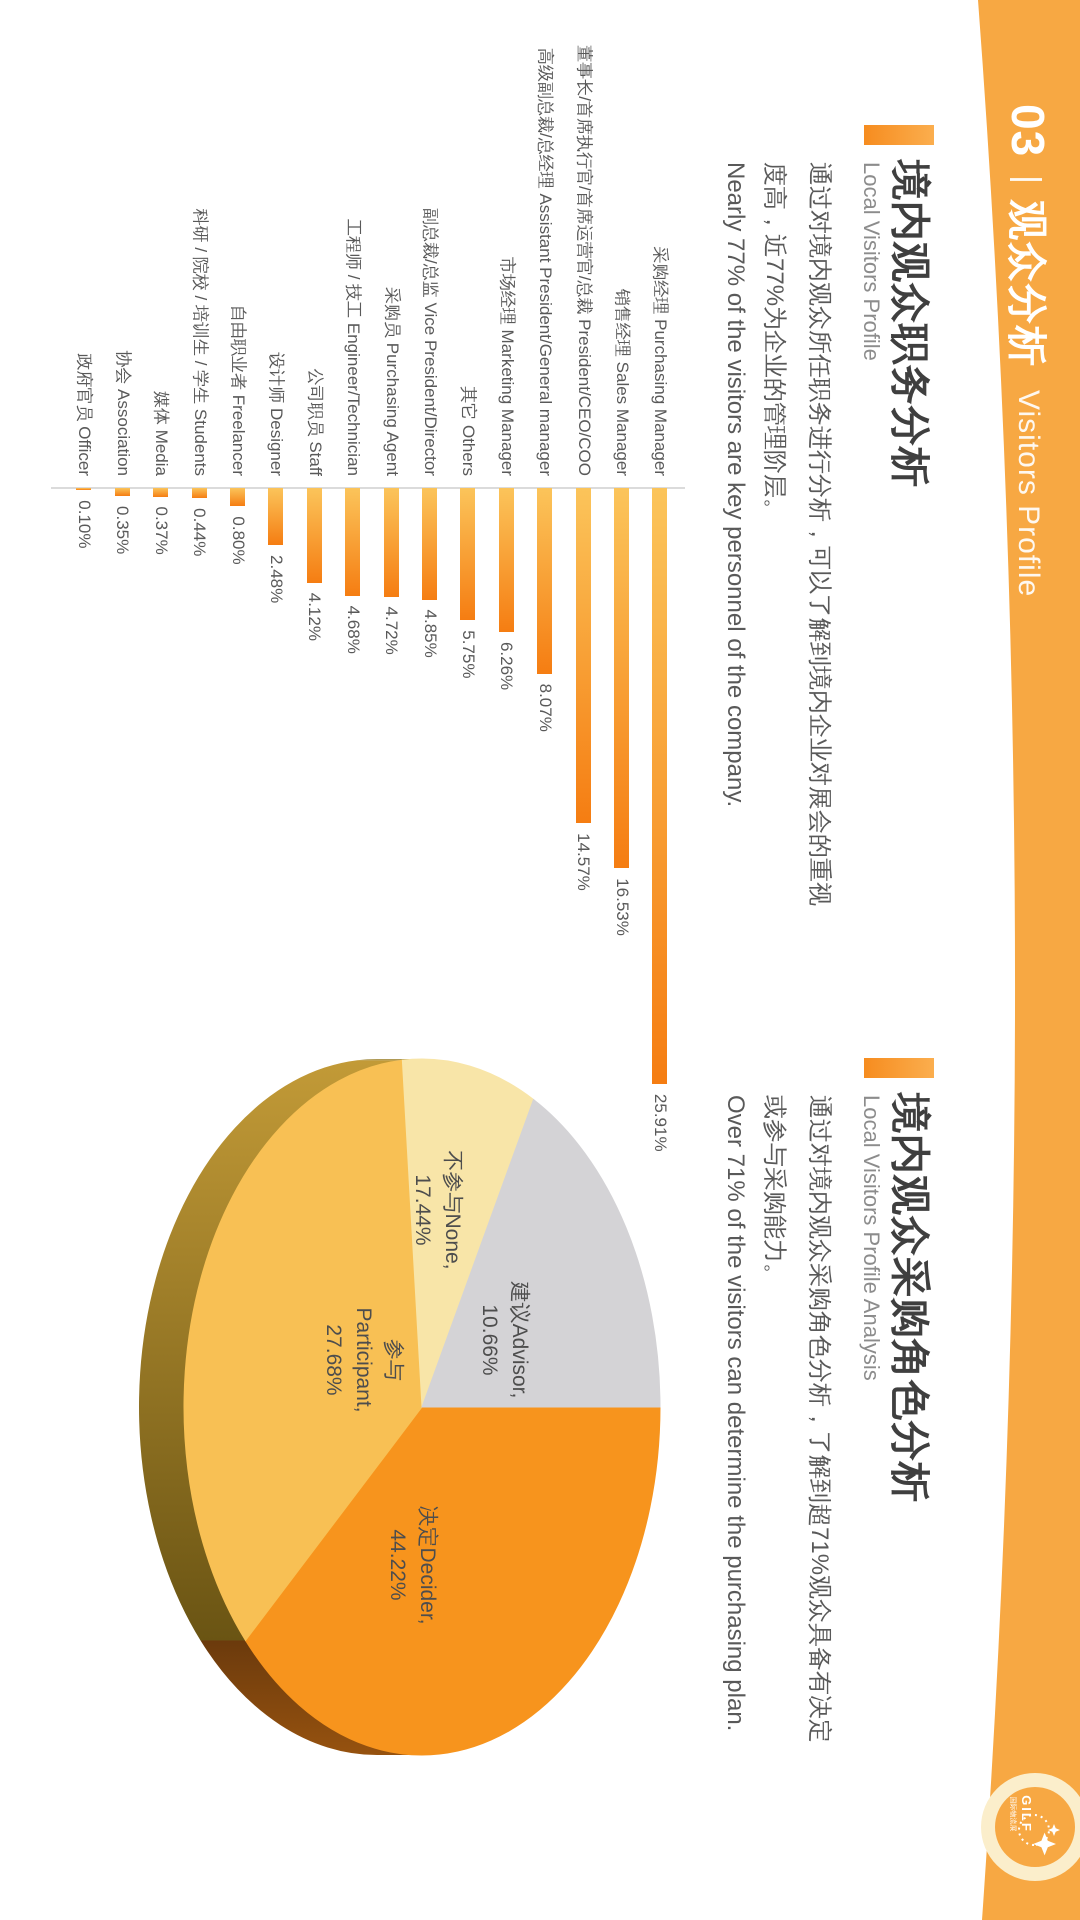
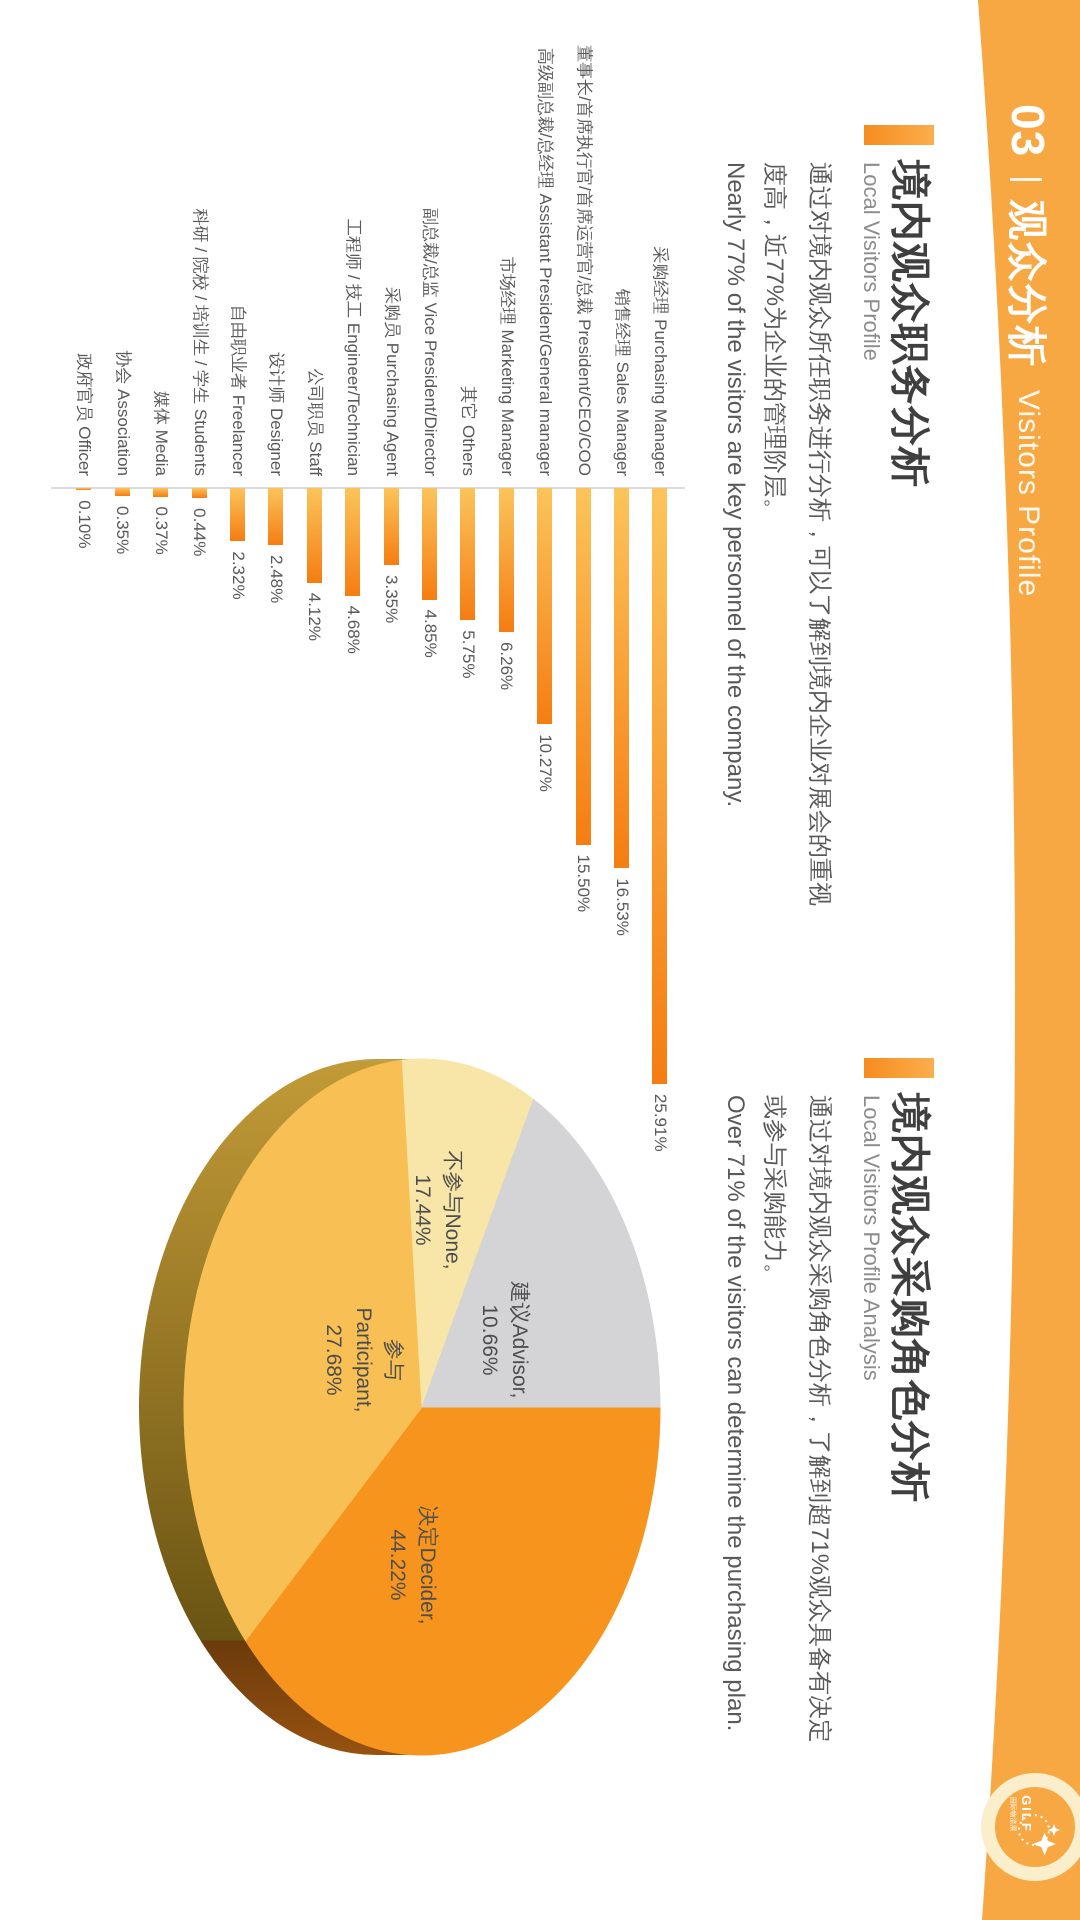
境内观众职务分析 Local Visitors Profile/董事长/首席执行官/首席运营官/总裁 President/CEO/COO: 14.57% -> 15.50%
境内观众职务分析 Local Visitors Profile/高级副总裁/总经理 Assistant President/General manager: 8.07% -> 10.27%
境内观众职务分析 Local Visitors Profile/采购员 Purchasing Agent: 4.72% -> 3.35%
境内观众职务分析 Local Visitors Profile/自由职业者 Freelancer: 0.80% -> 2.32%
